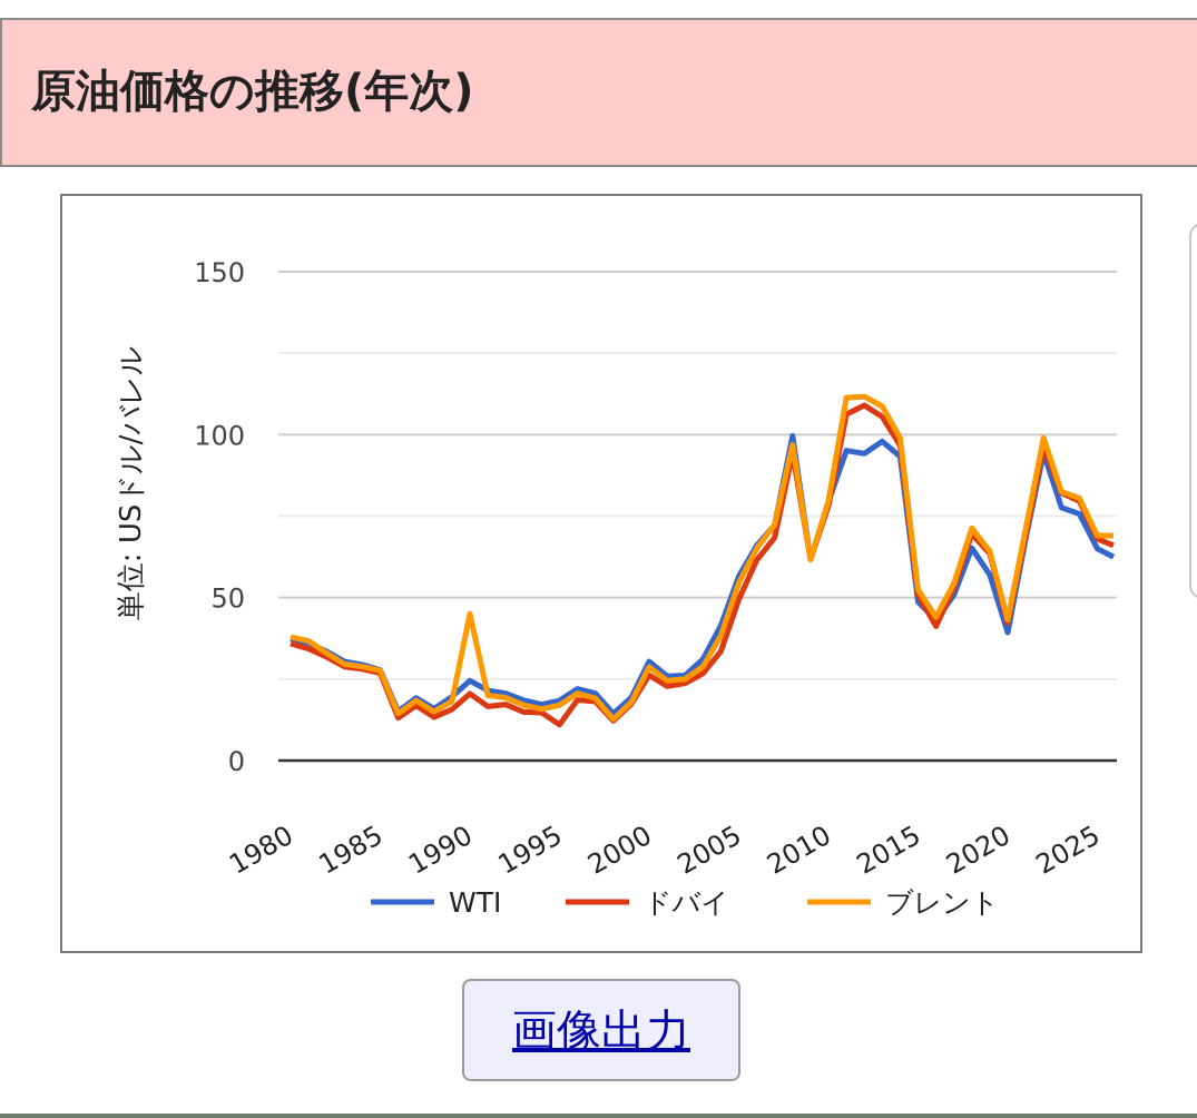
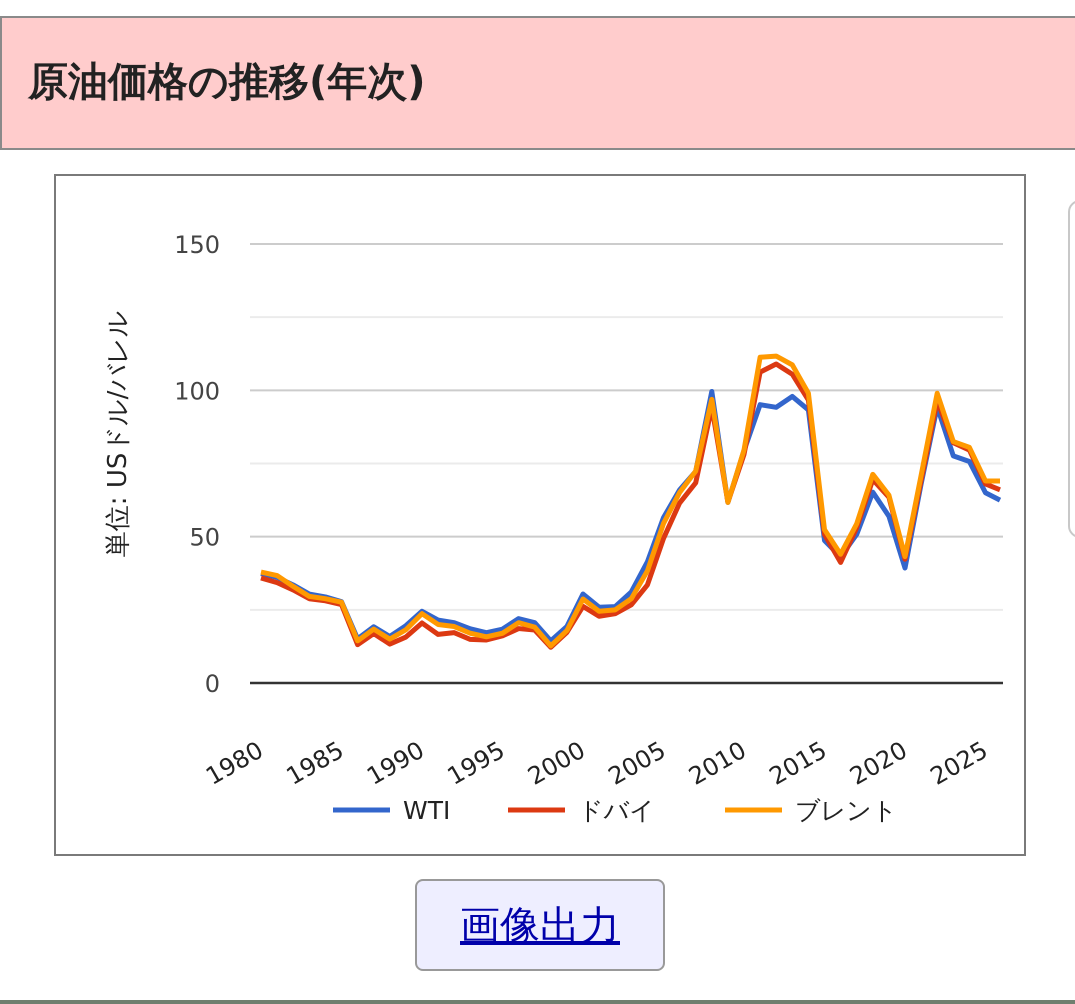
ブレント/1990: 45 -> 24
ドバイ/1995: 11 -> 16
